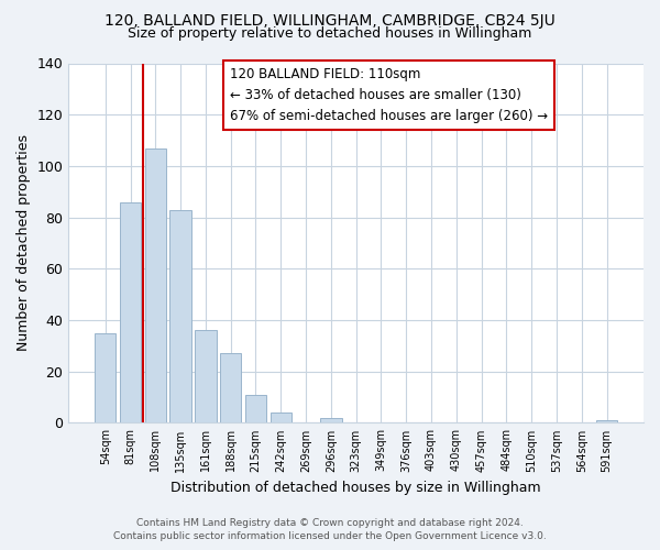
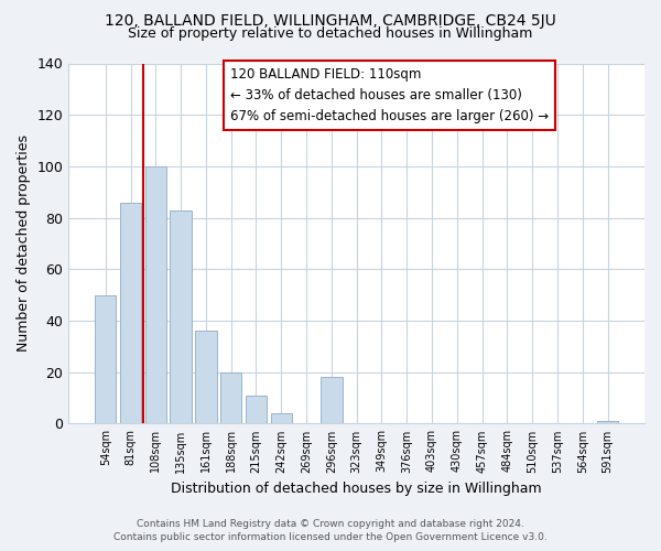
54sqm: 35 -> 50
108sqm: 107 -> 100
188sqm: 27 -> 20
296sqm: 2 -> 18
